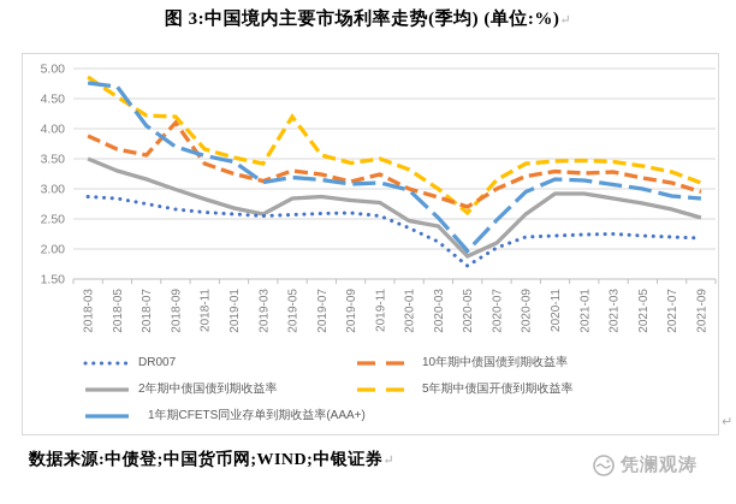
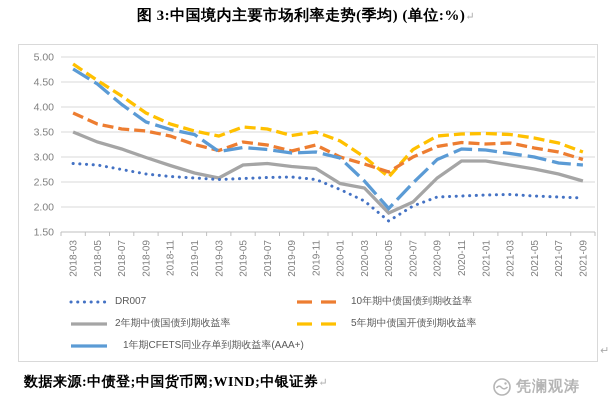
1年期CFETS同业存单到期收益率(AAA+)/2018-05: 4.7 -> 4.5
10年期中债国债到期收益率/2018-09: 4.1 -> 3.5
5年期中债国开债到期收益率/2018-09: 4.2 -> 3.9
5年期中债国开债到期收益率/2019-05: 4.2 -> 3.6
